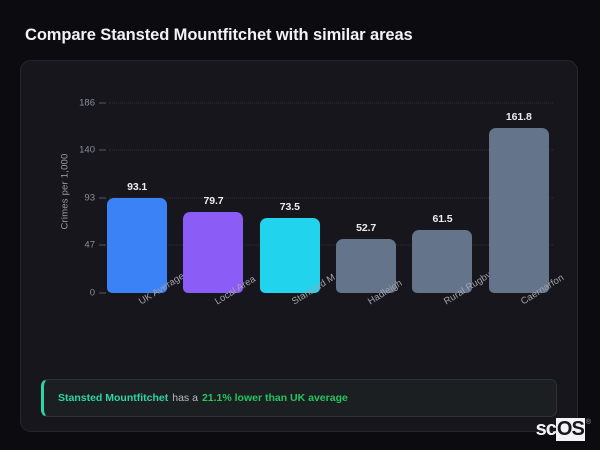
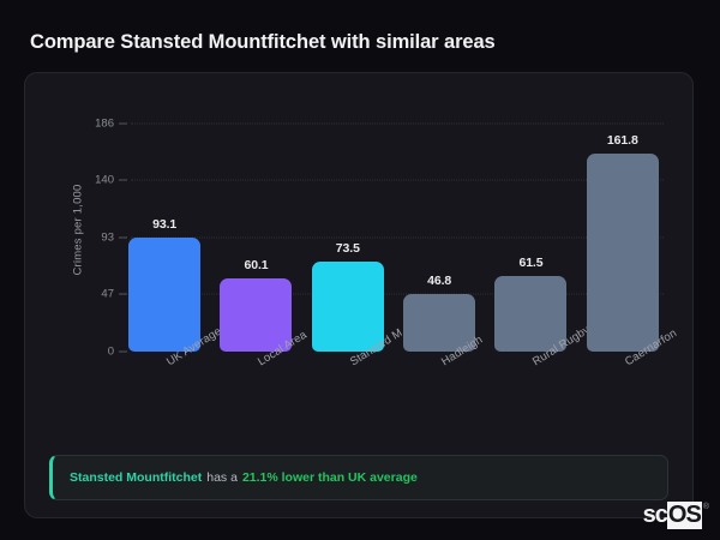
Local Area: 79.7 -> 60.1
Hadleigh: 52.7 -> 46.8
